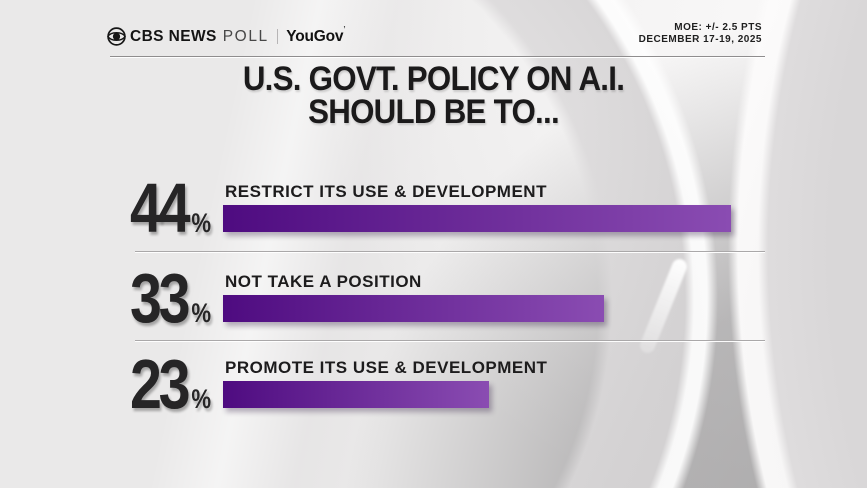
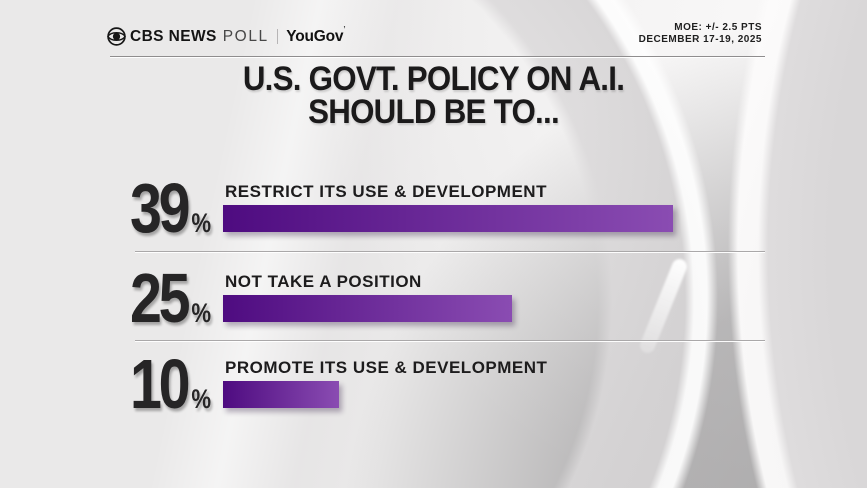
RESTRICT ITS USE & DEVELOPMENT: 44 -> 39
NOT TAKE A POSITION: 33 -> 25
PROMOTE ITS USE & DEVELOPMENT: 23 -> 10
